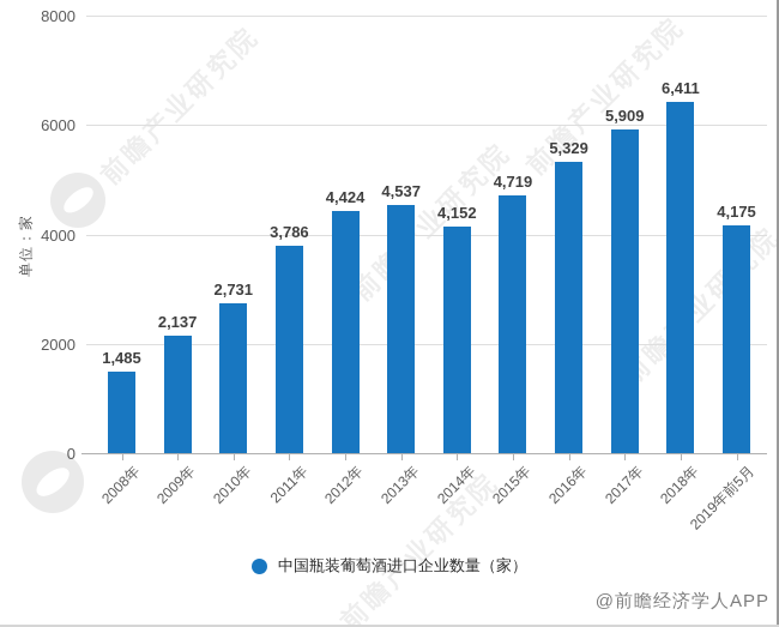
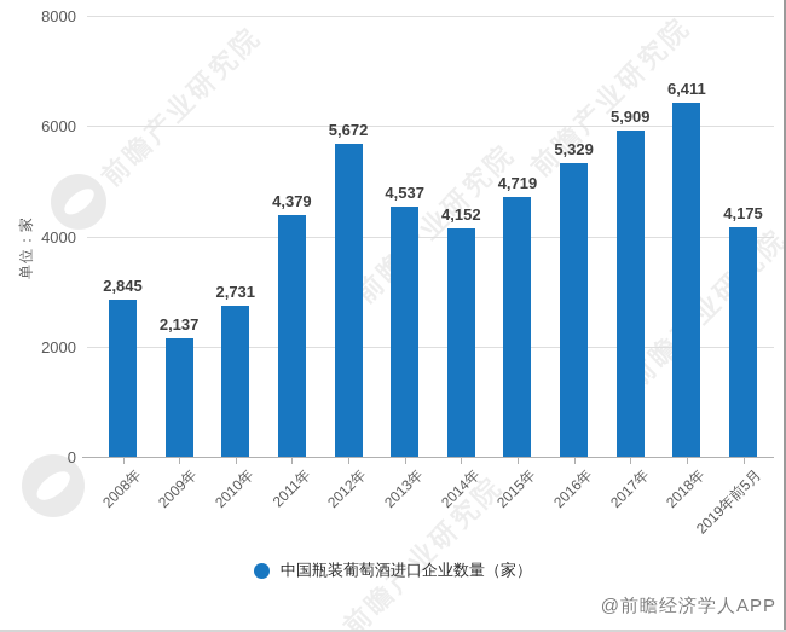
2008年: 1,485 -> 2,845
2011年: 3,786 -> 4,379
2012年: 4,424 -> 5,672
